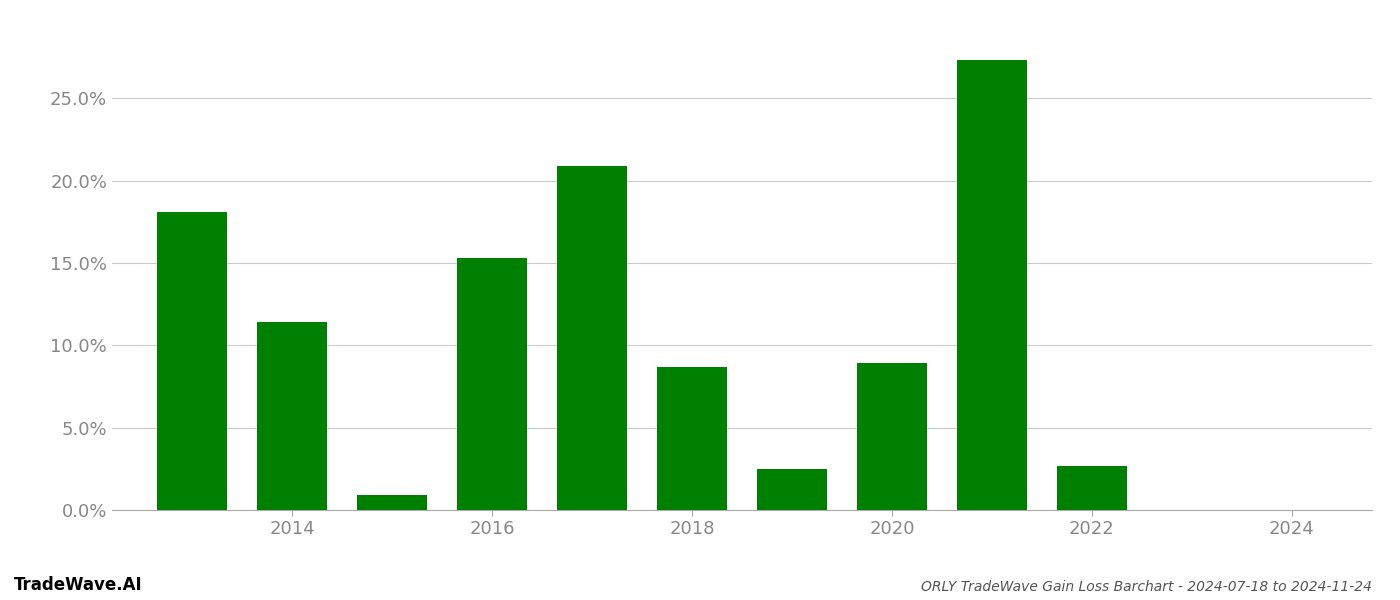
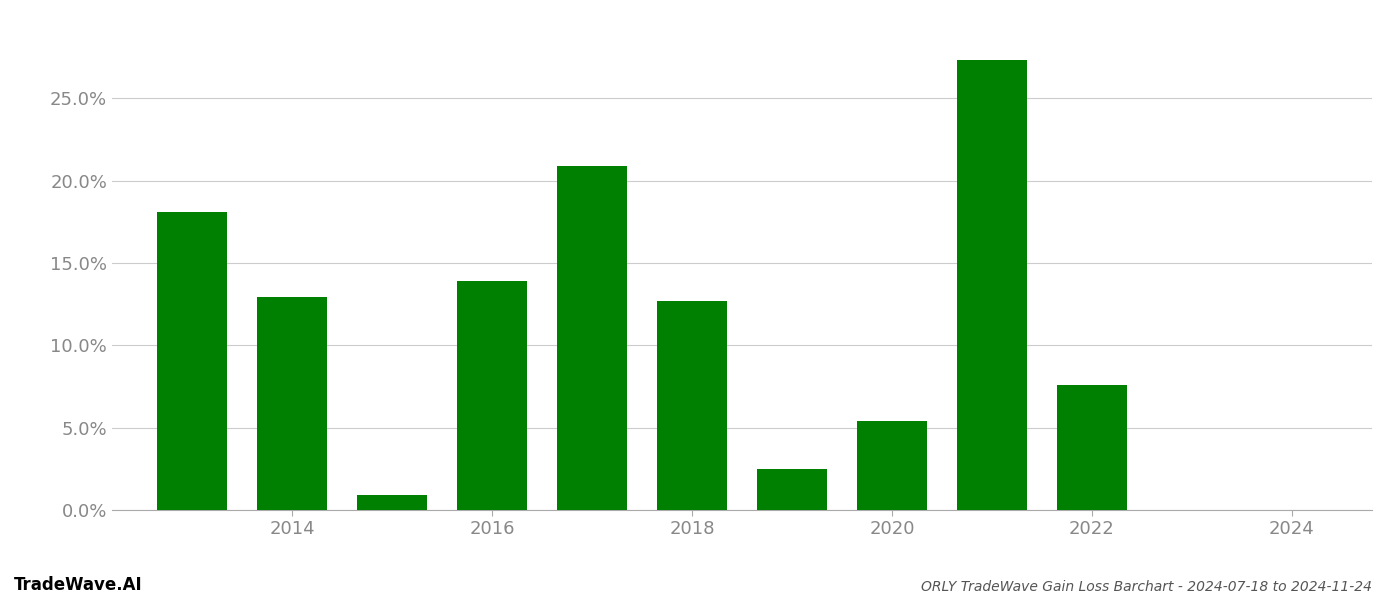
2014: 11.4% -> 12.9%
2016: 15.3% -> 13.9%
2018: 8.7% -> 12.7%
2020: 8.9% -> 5.4%
2022: 2.7% -> 7.6%
